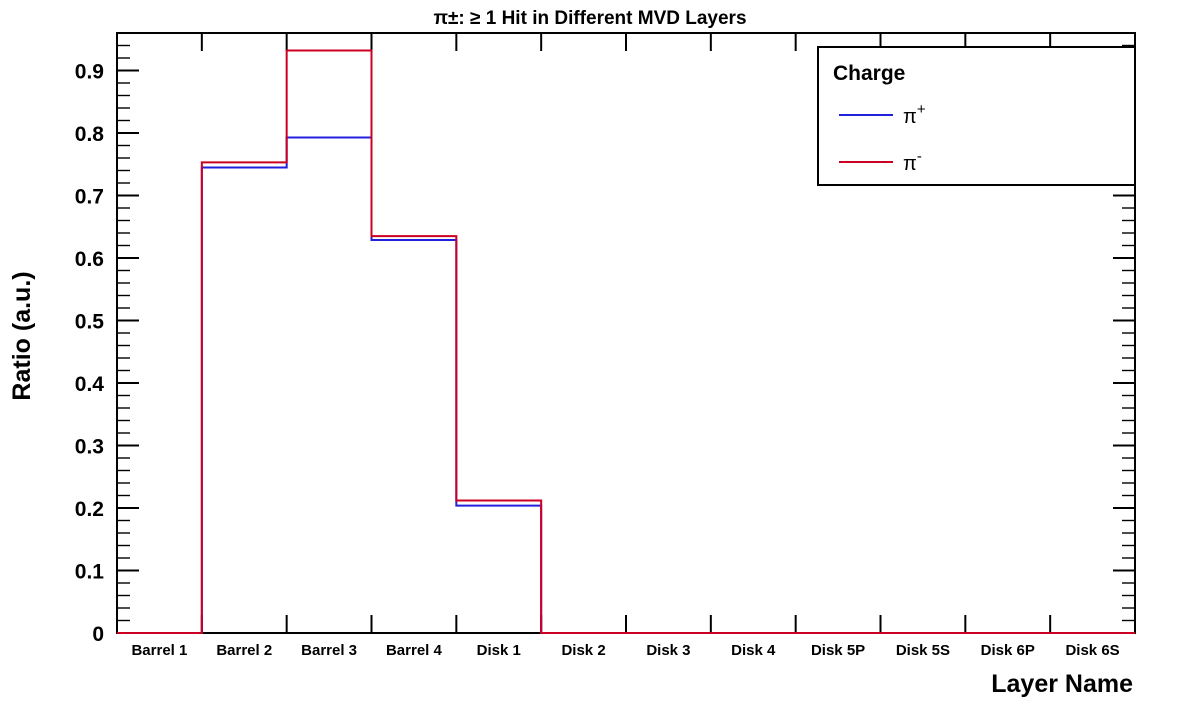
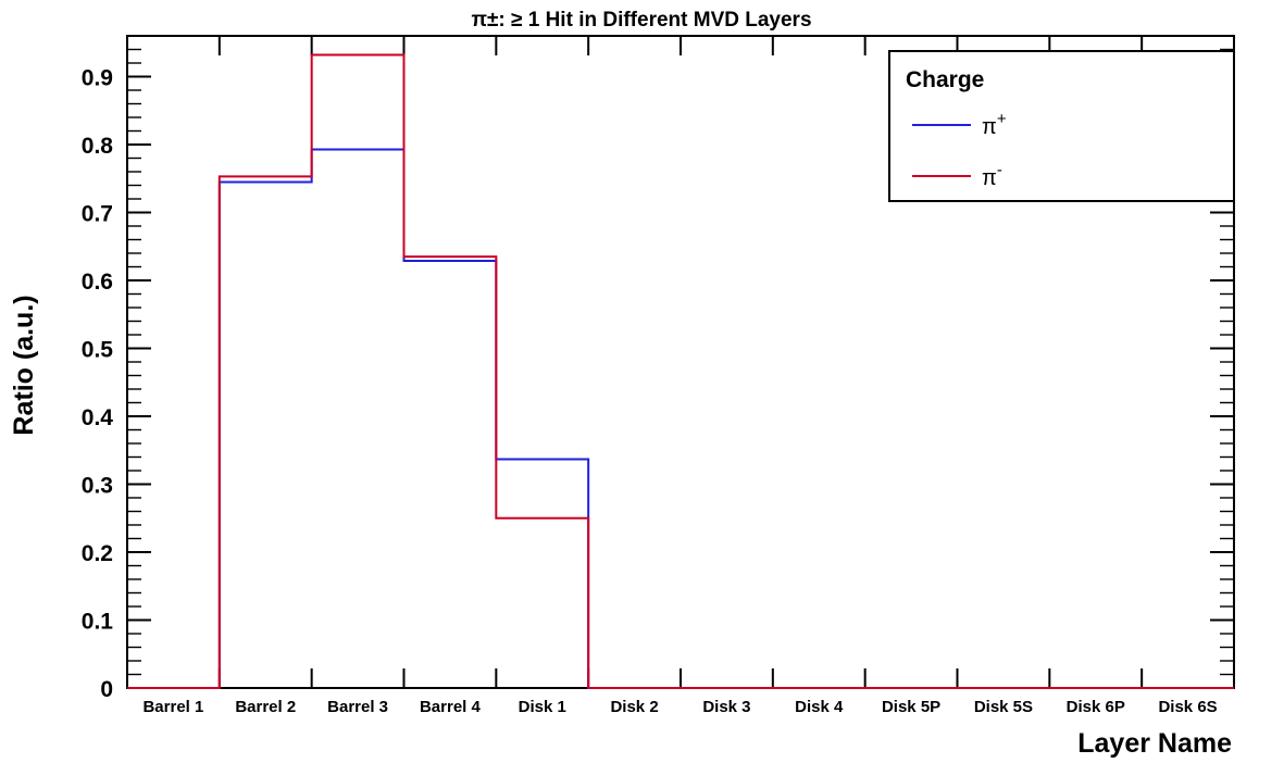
π+/Disk 1: 0.21 -> 0.34
π-/Disk 1: 0.21 -> 0.25
